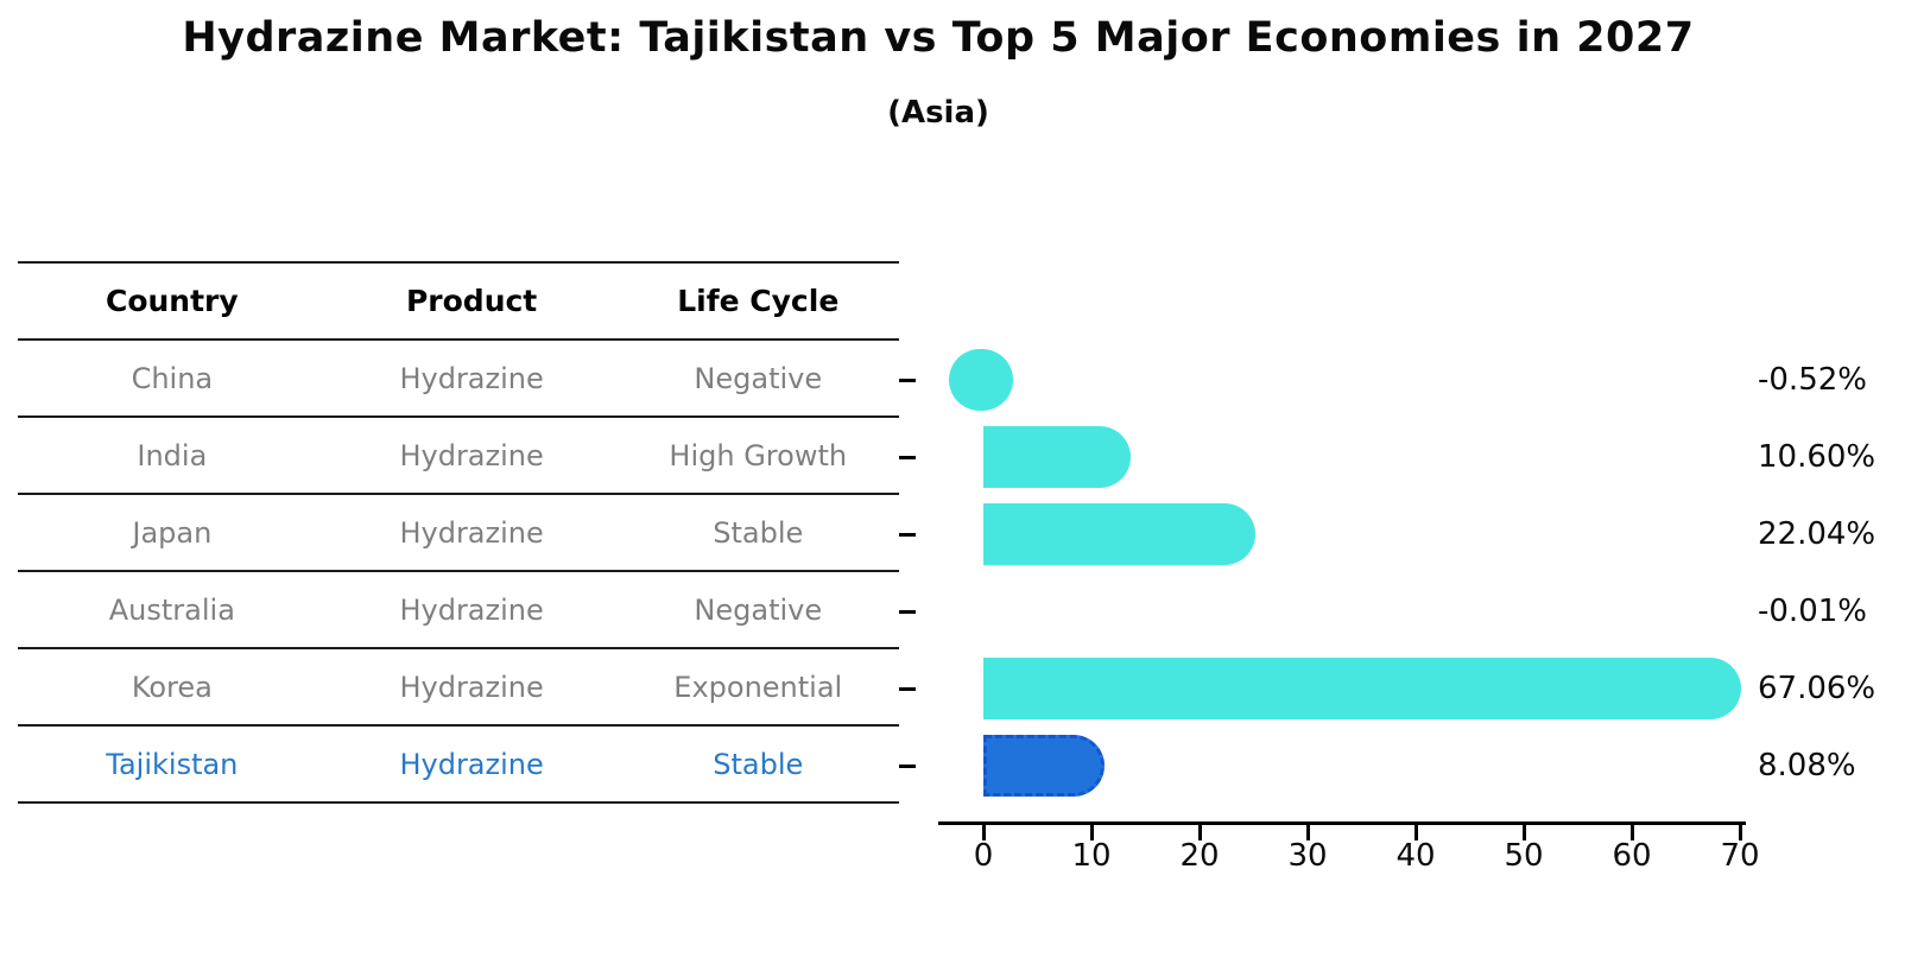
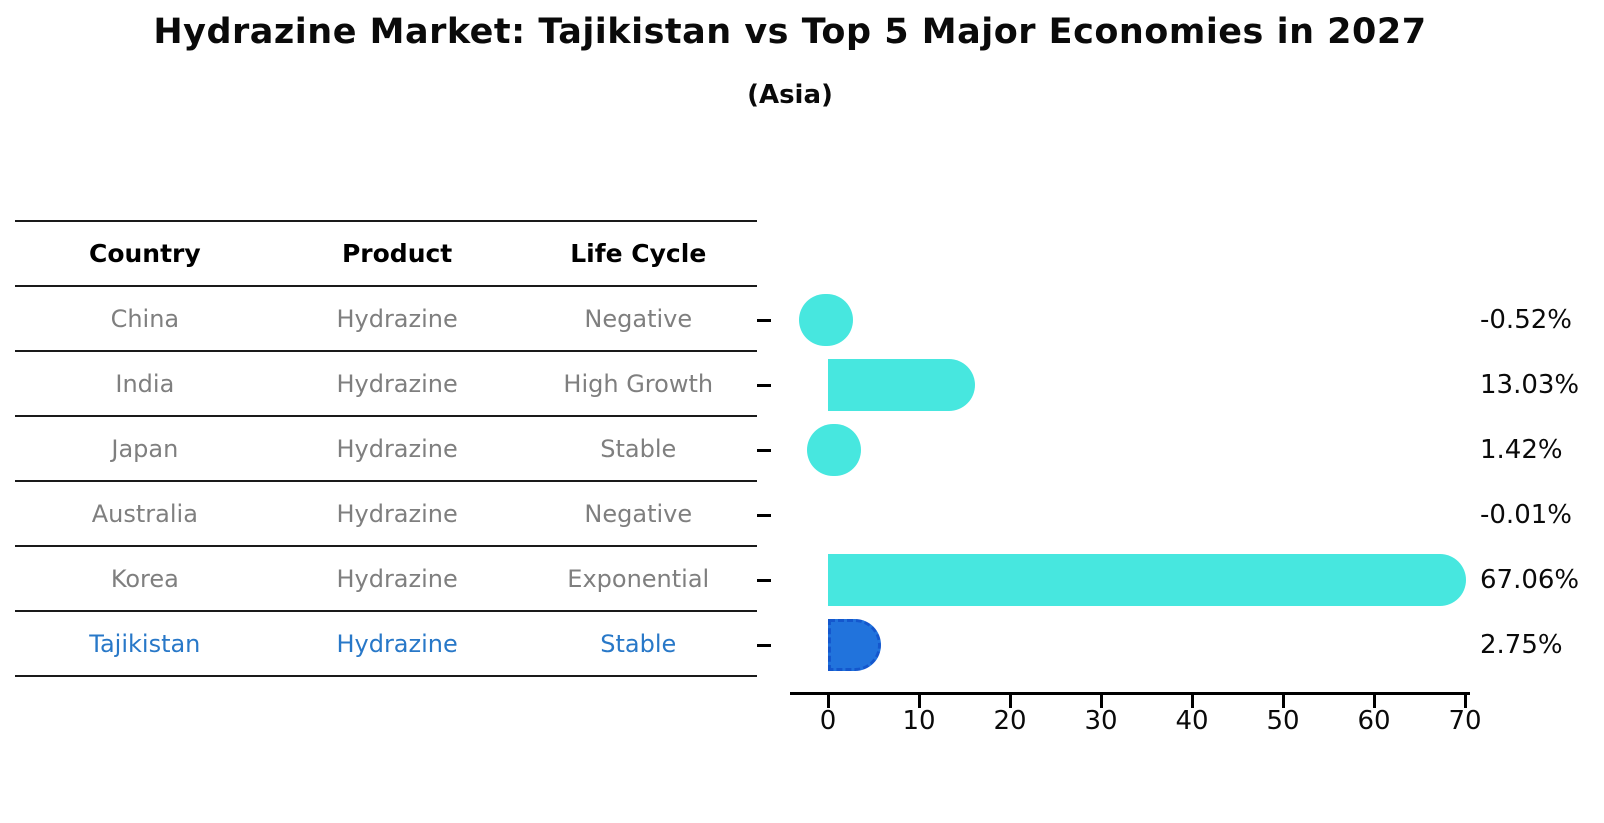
India: 10.60% -> 13.03%
Japan: 22.04% -> 1.42%
Tajikistan: 8.08% -> 2.75%
